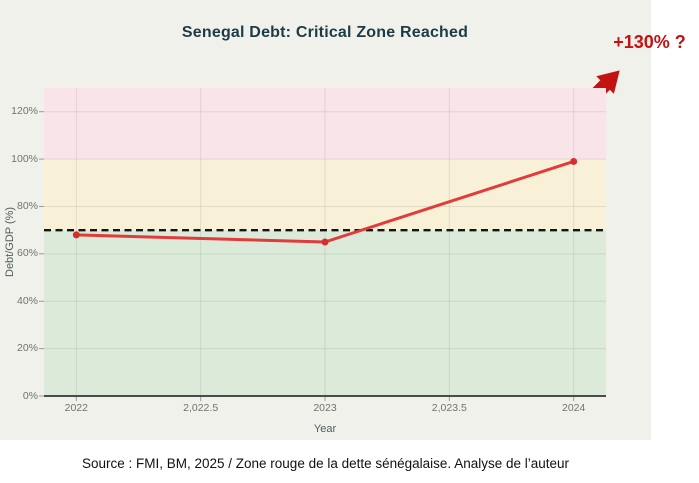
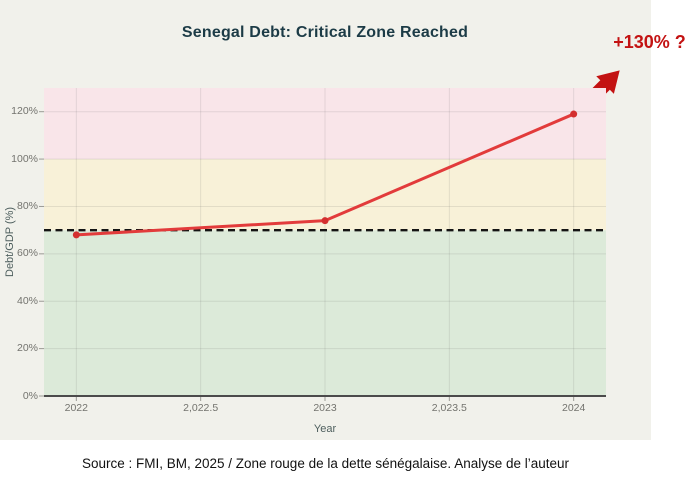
2023: 65% -> 74%
2024: 99% -> 119%
